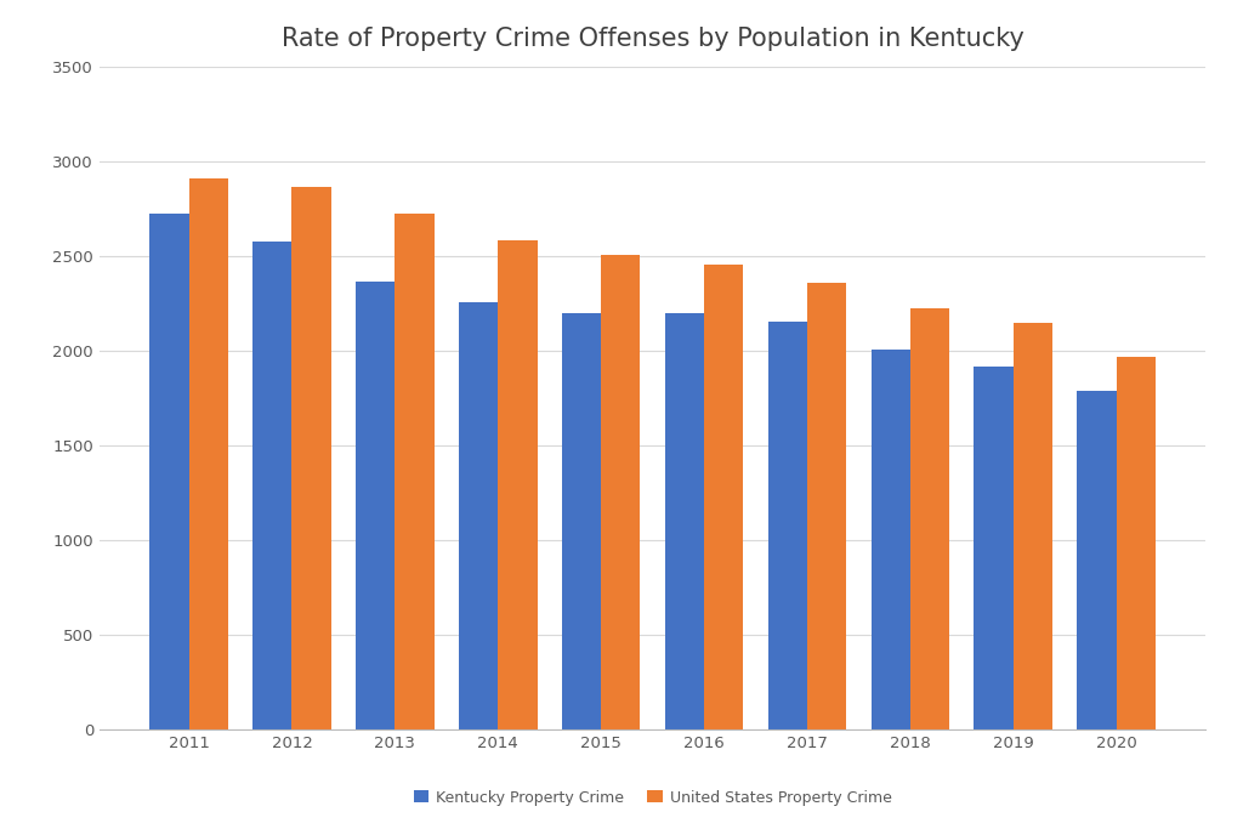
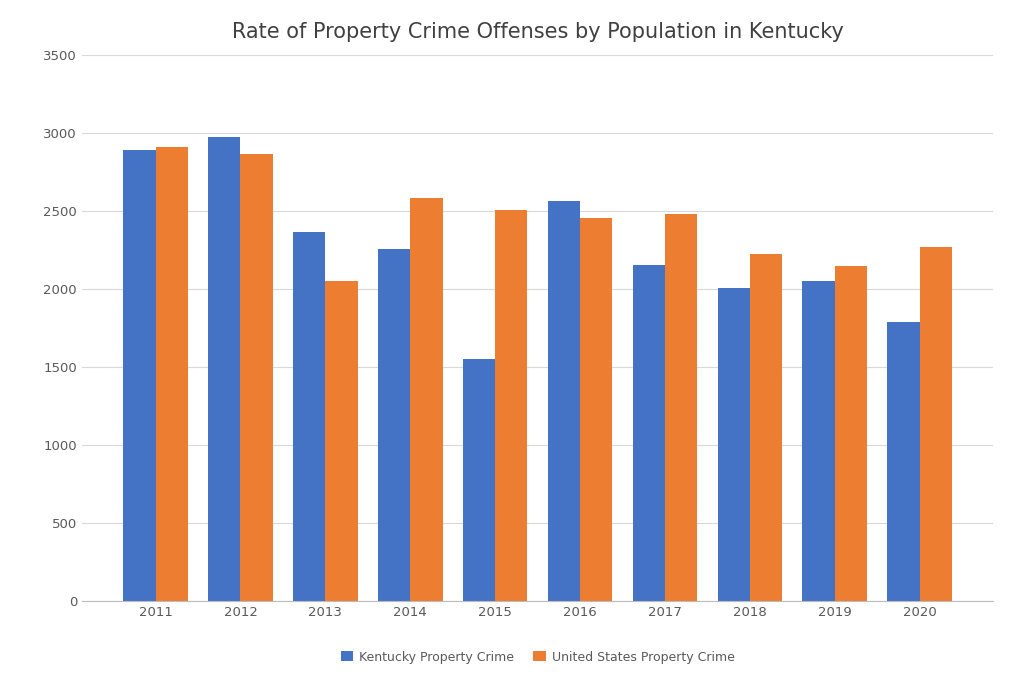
Kentucky Property Crime/2011: 2720 -> 2890
Kentucky Property Crime/2012: 2580 -> 2970
United States Property Crime/2013: 2720 -> 2050
Kentucky Property Crime/2015: 2200 -> 1550
Kentucky Property Crime/2016: 2200 -> 2560
United States Property Crime/2017: 2360 -> 2480
Kentucky Property Crime/2019: 1920 -> 2050
United States Property Crime/2020: 1960 -> 2270
